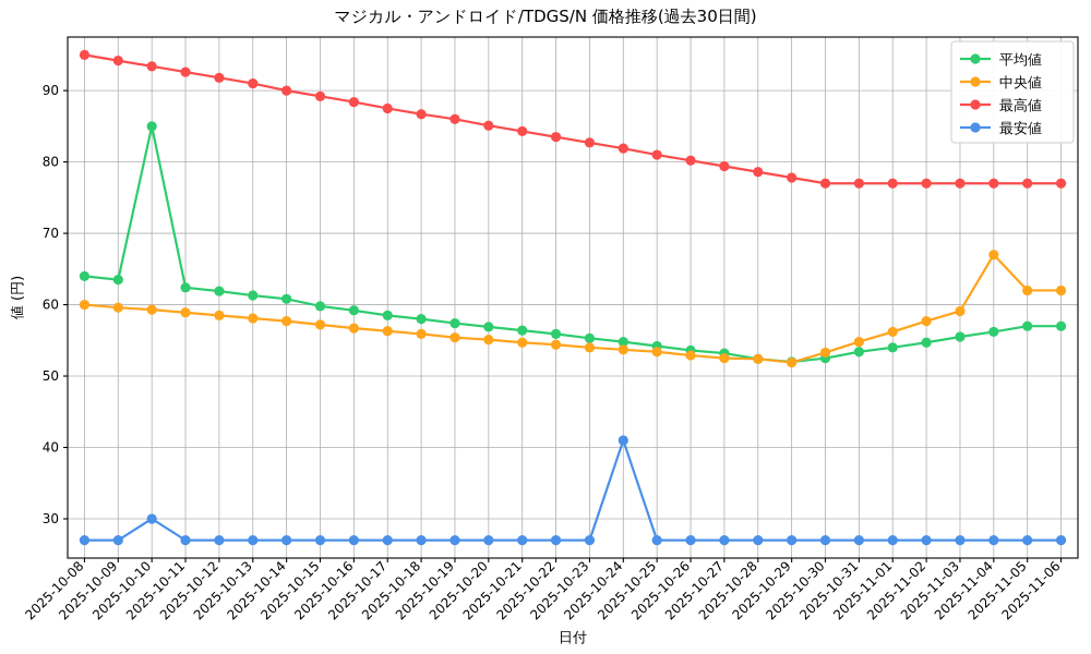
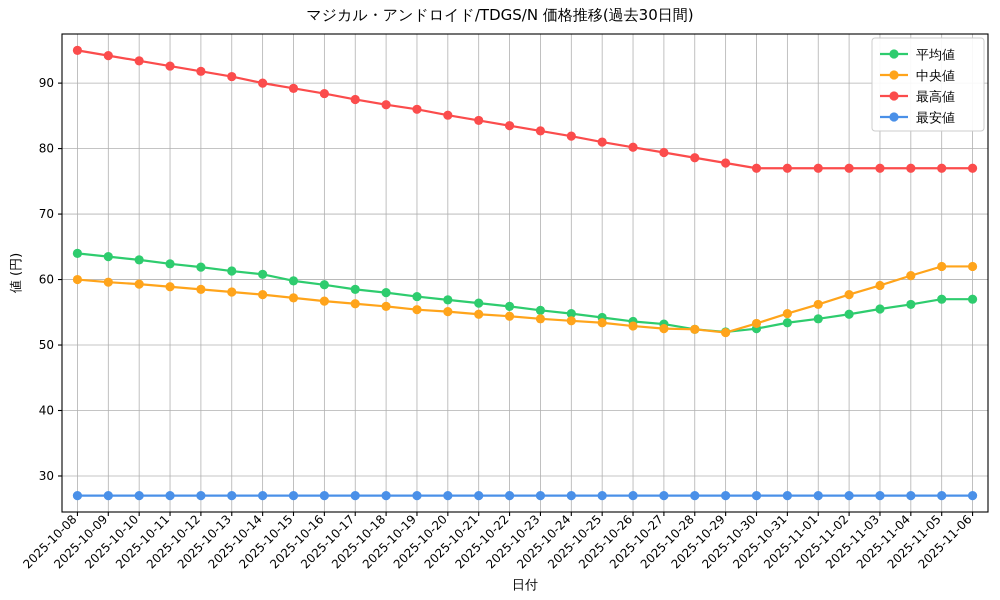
平均値/2025-10-10: 85 -> 63
最安値/2025-10-10: 30 -> 27
最安値/2025-10-24: 41 -> 27
中央値/2025-11-04: 67 -> 61
